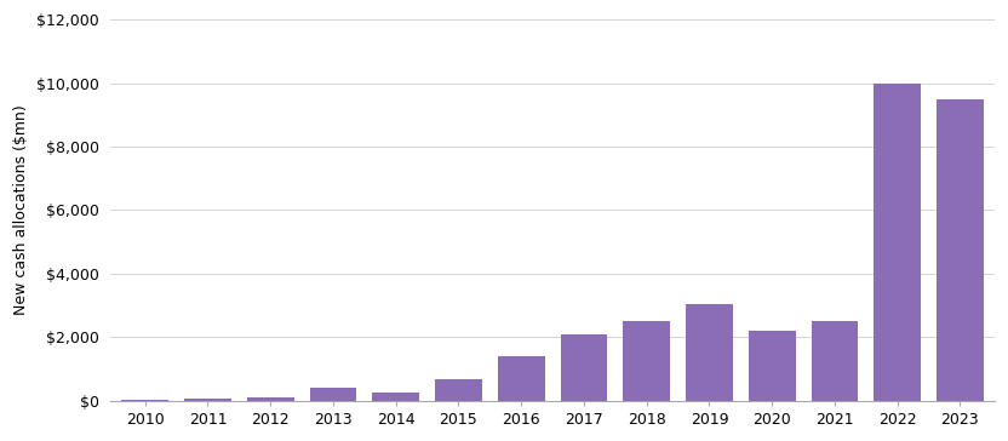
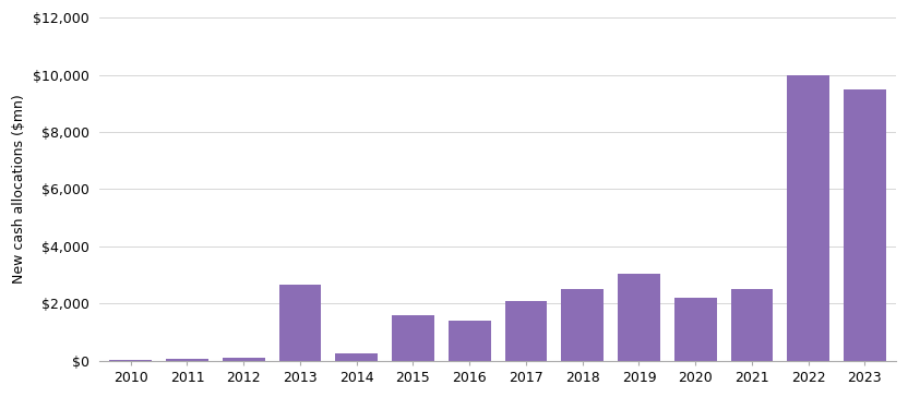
2013: $400 -> $2,650
2015: $700 -> $1,600
